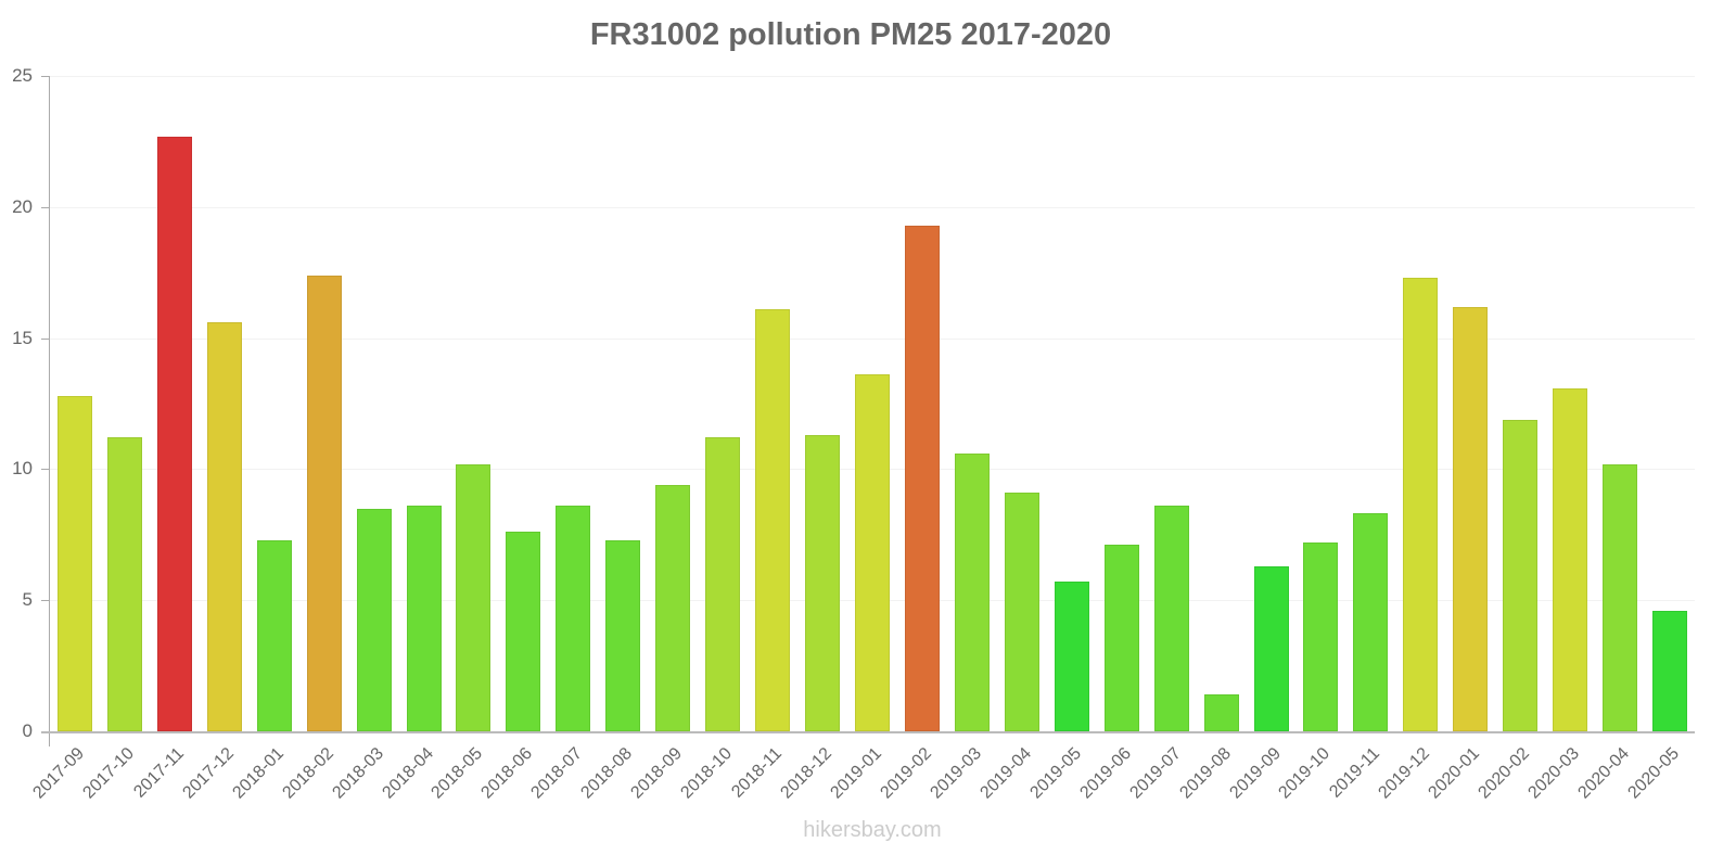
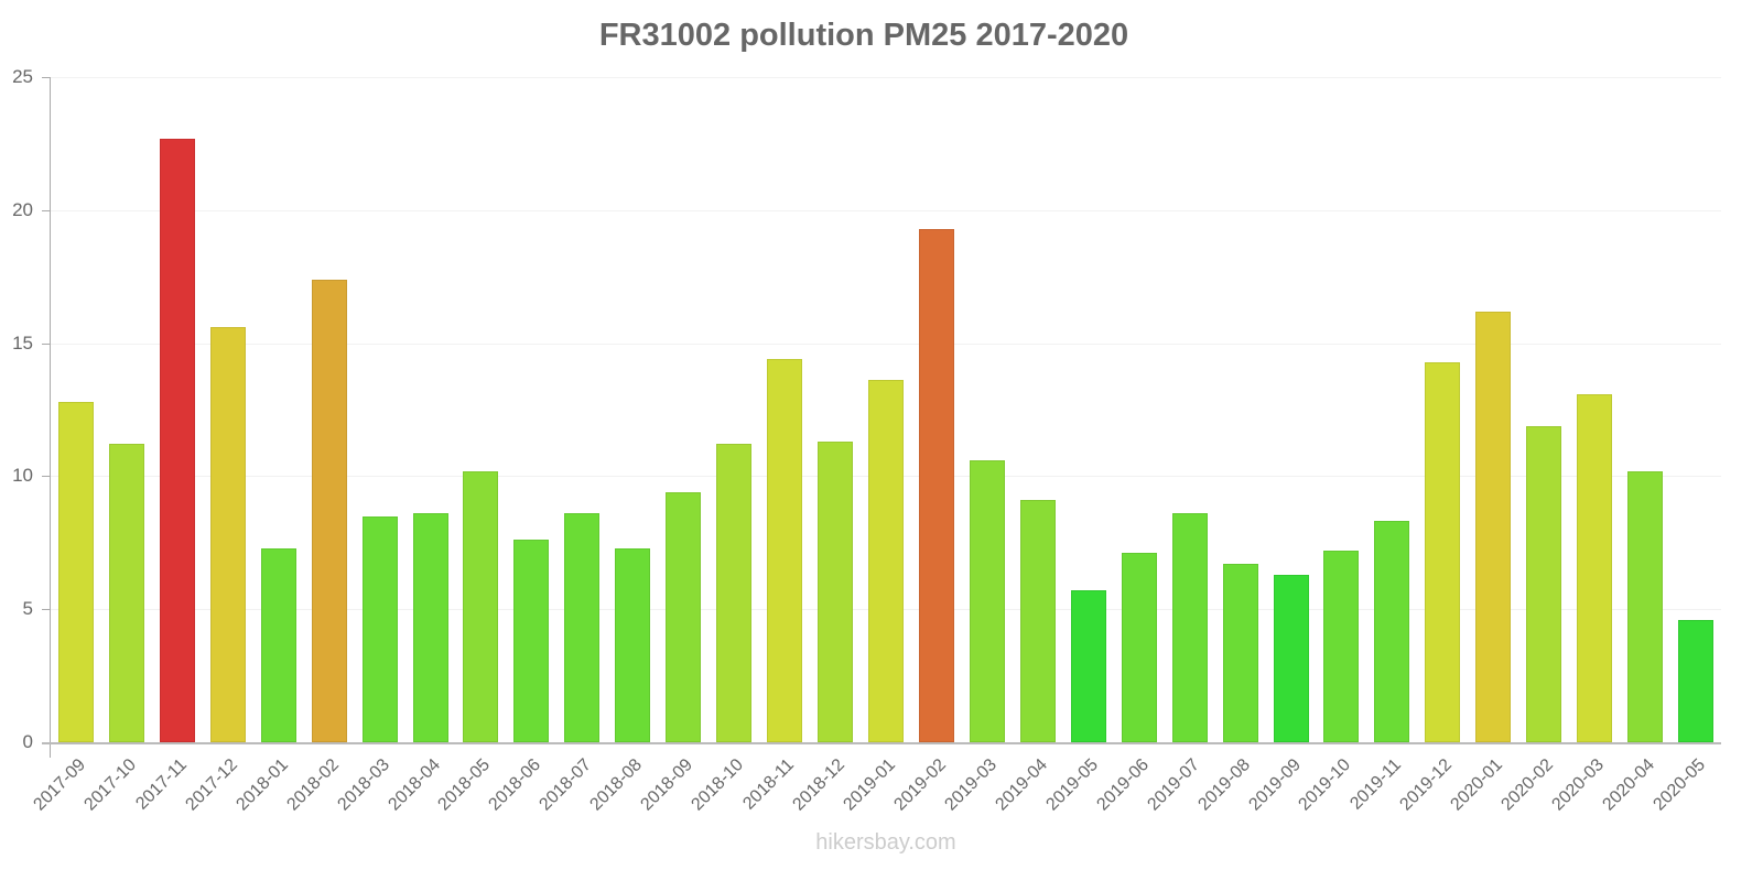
2018-11: 16.1 -> 14.4
2019-08: 1.4 -> 6.7
2019-12: 17.3 -> 14.3
